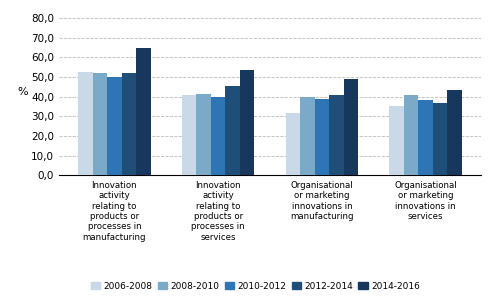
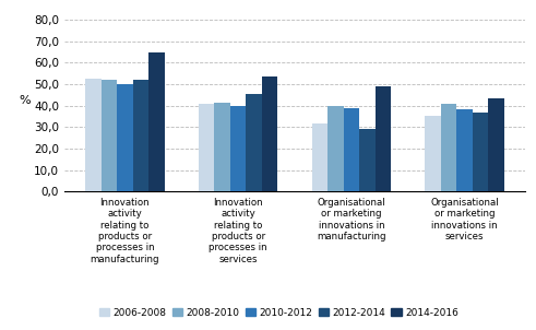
2012-2014/Organisational or marketing innovations in manufacturing: 41 -> 29
